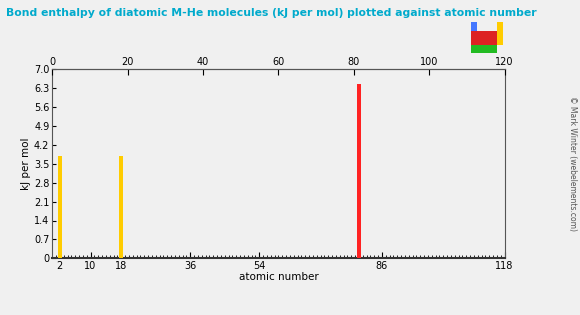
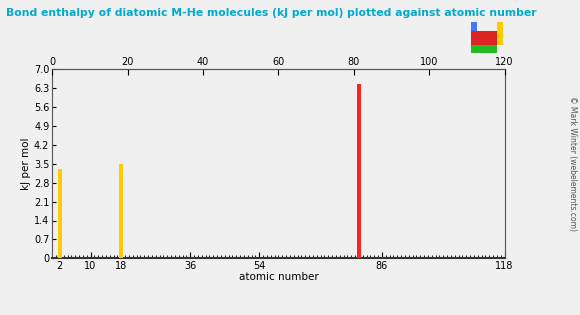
2: 3.80 -> 3.30
18: 3.80 -> 3.50
